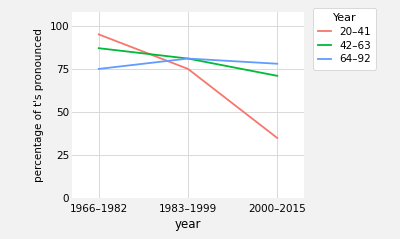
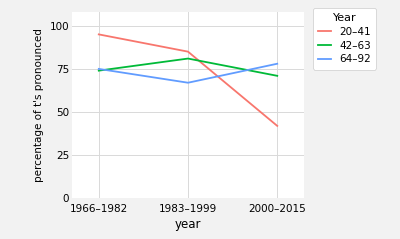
42–63/1966–1982: 87 -> 74
20–41/1983–1999: 75 -> 85
64–92/1983–1999: 81 -> 67
20–41/2000–2015: 35 -> 42
